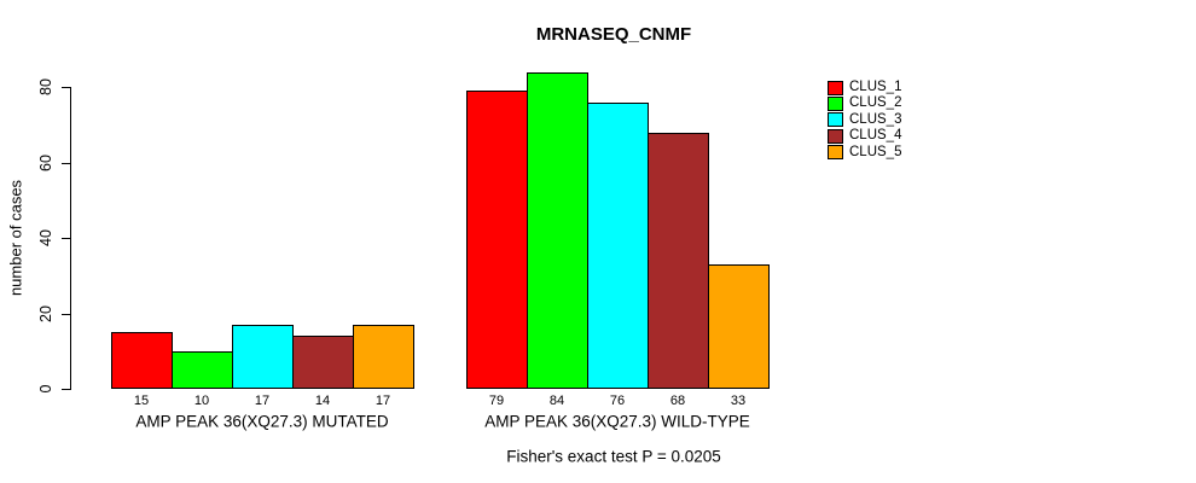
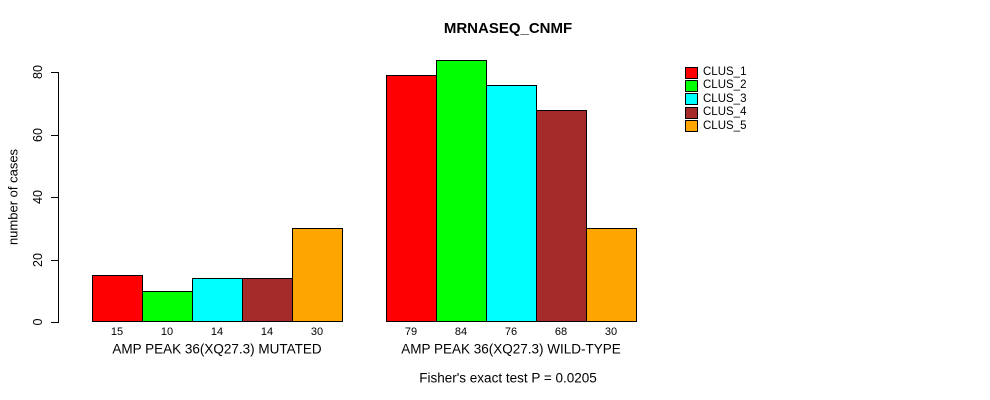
CLUS_3/AMP PEAK 36(XQ27.3) MUTATED: 17 -> 14
CLUS_5/AMP PEAK 36(XQ27.3) MUTATED: 17 -> 30
CLUS_5/AMP PEAK 36(XQ27.3) WILD-TYPE: 33 -> 30
